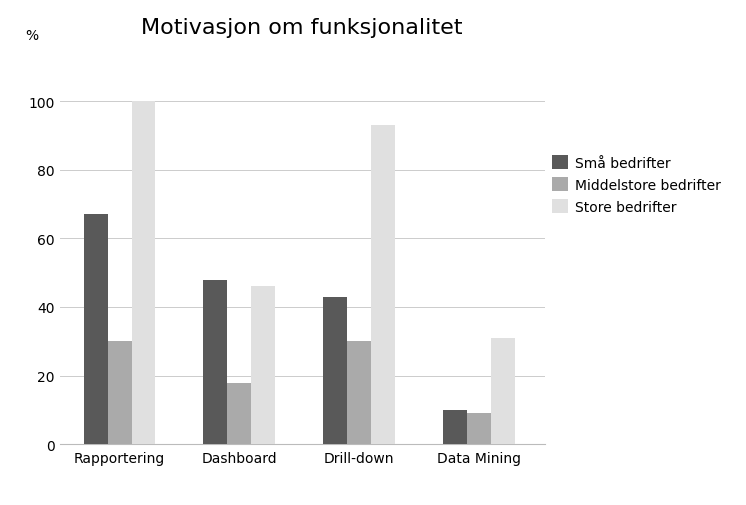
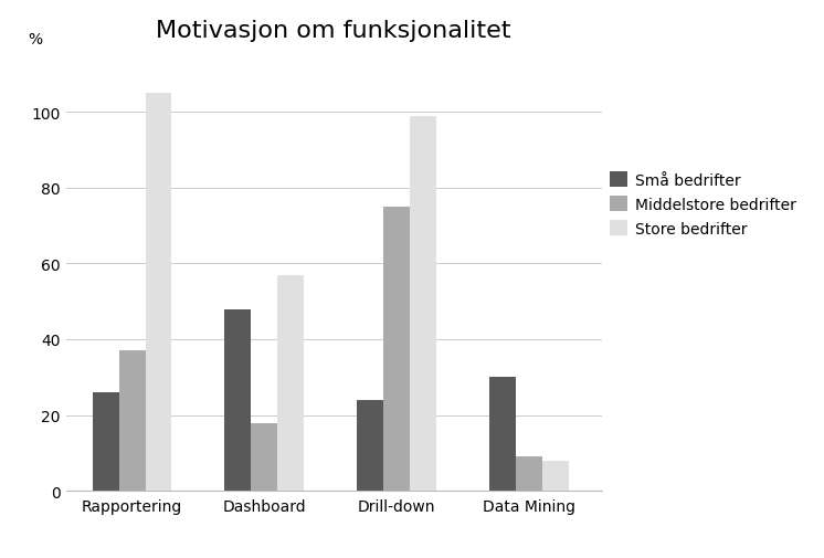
Små bedrifter/Rapportering: 67 -> 26
Middelstore bedrifter/Rapportering: 30 -> 37
Store bedrifter/Rapportering: 100 -> 105
Store bedrifter/Dashboard: 46 -> 57
Små bedrifter/Drill-down: 43 -> 24
Middelstore bedrifter/Drill-down: 30 -> 75
Store bedrifter/Drill-down: 93 -> 99
Små bedrifter/Data Mining: 10 -> 30
Store bedrifter/Data Mining: 31 -> 8
